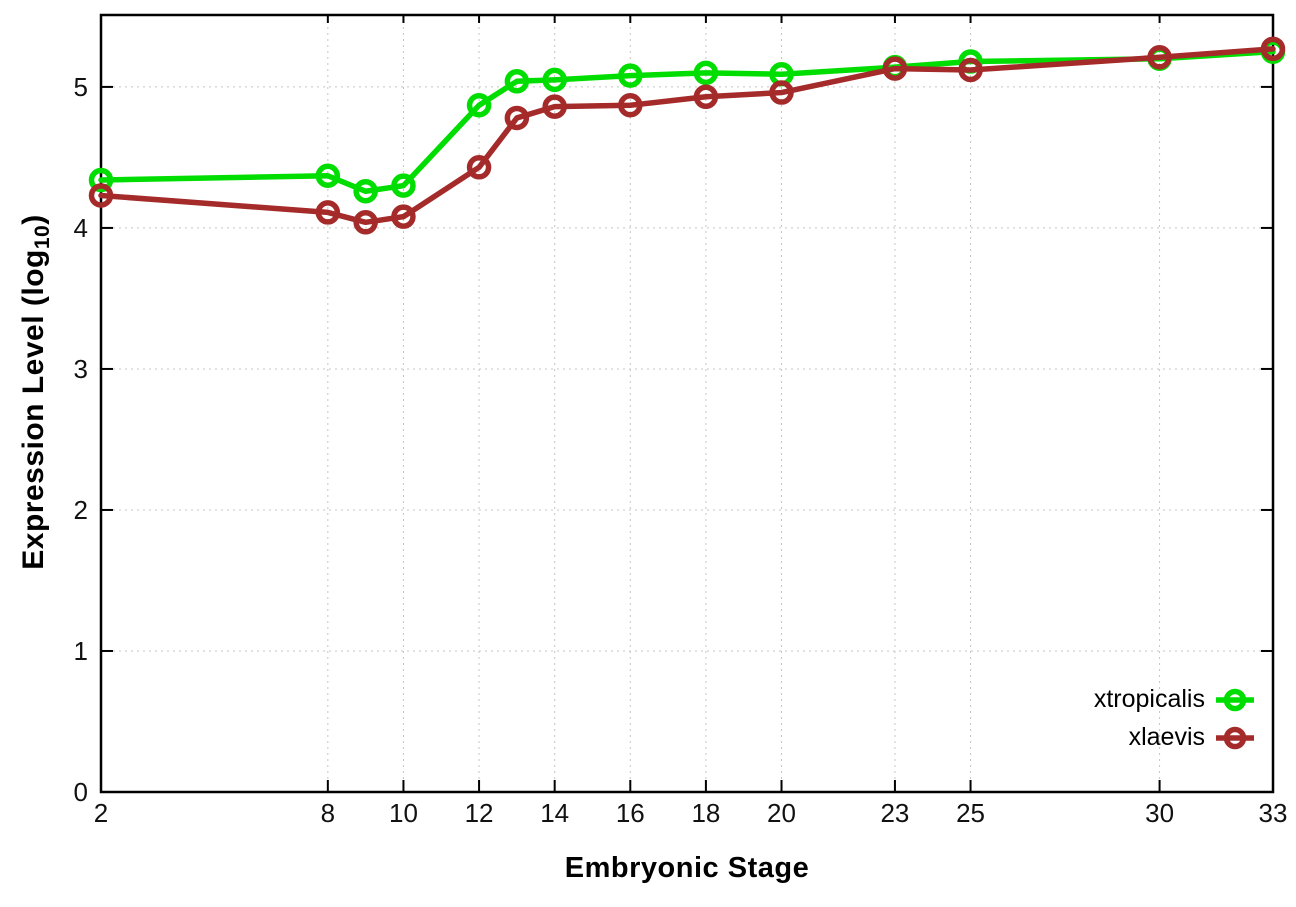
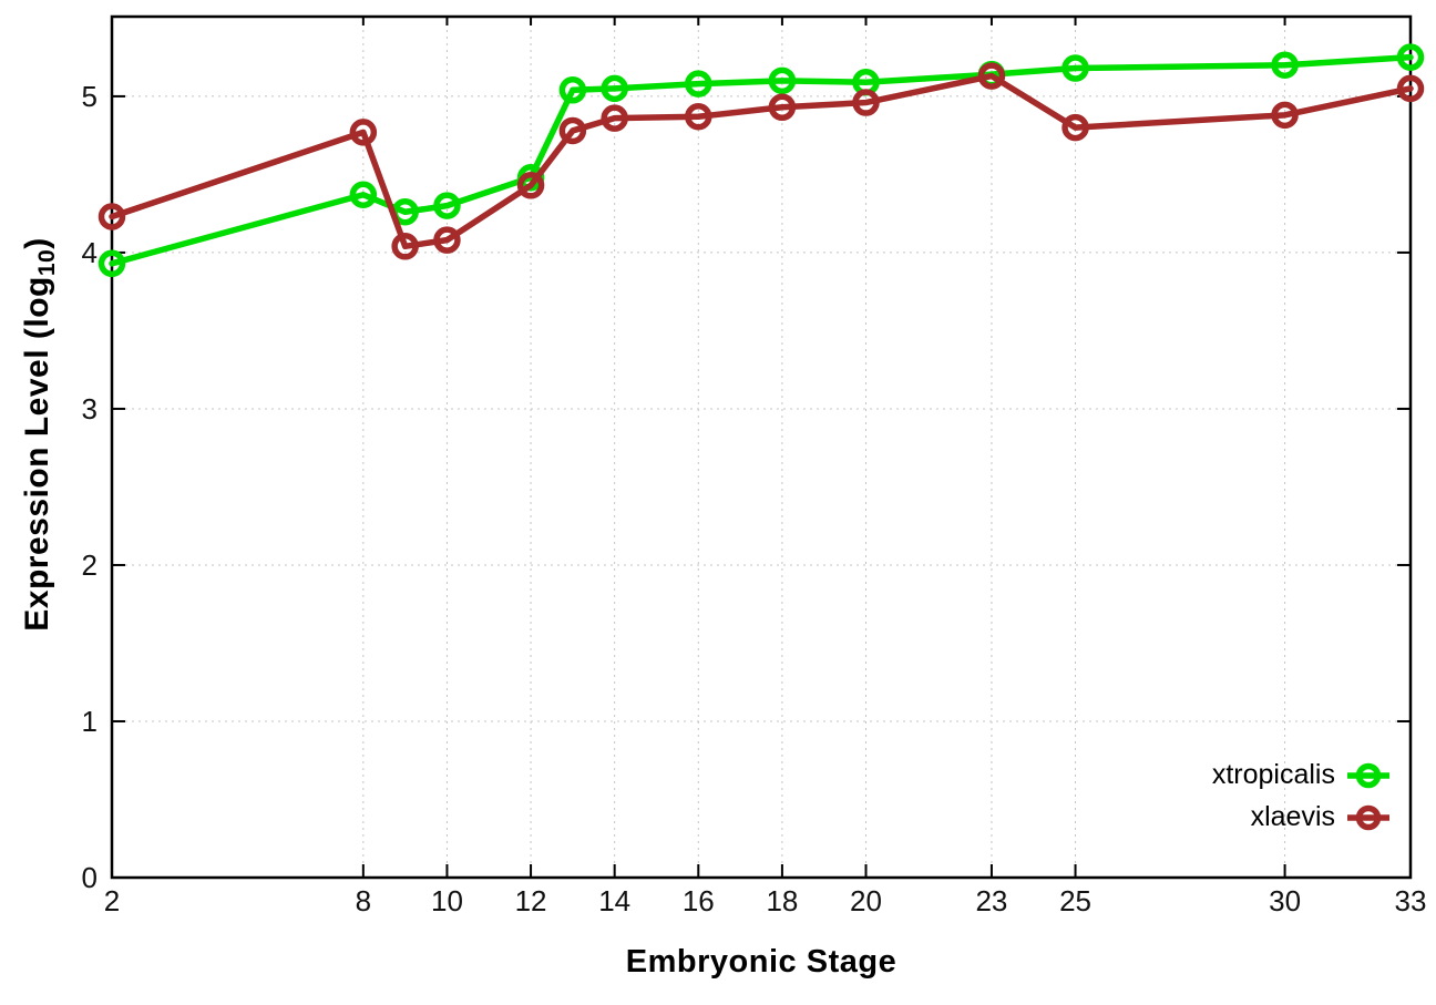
xtropicalis/2: 4.34 -> 3.93
xlaevis/8: 4.11 -> 4.77
xtropicalis/12: 4.87 -> 4.48
xlaevis/25: 5.12 -> 4.80
xlaevis/30: 5.21 -> 4.88
xlaevis/33: 5.27 -> 5.05
